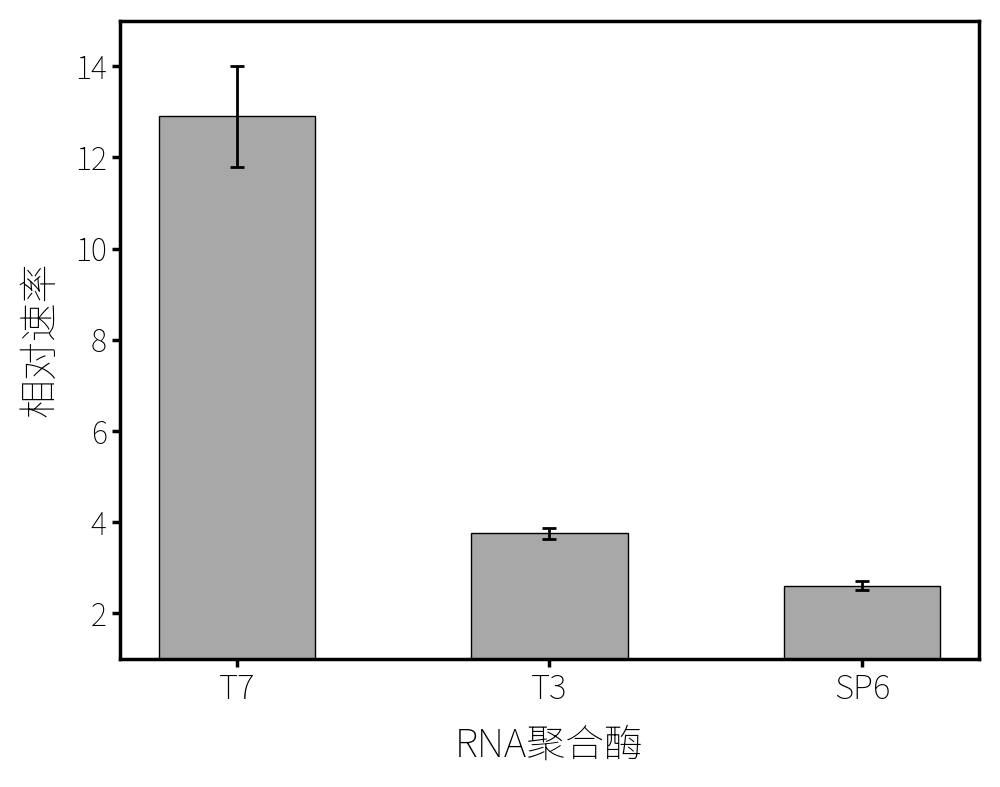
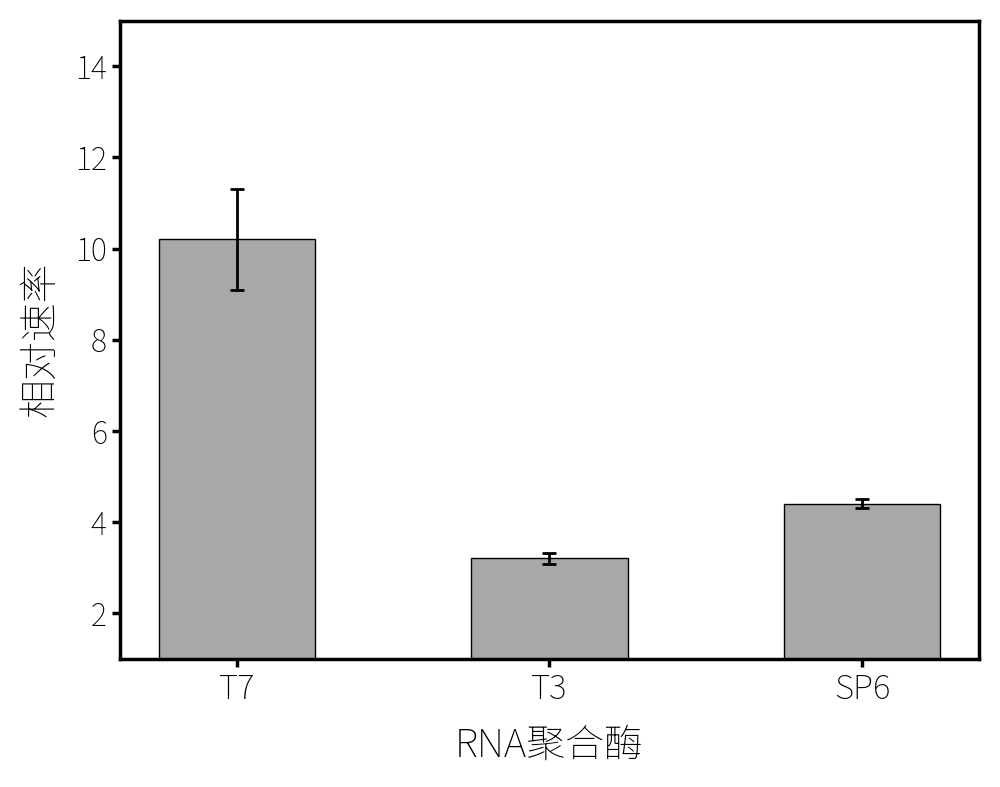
T7: 12.90 -> 10.20
T3: 3.75 -> 3.20
SP6: 2.60 -> 4.40
